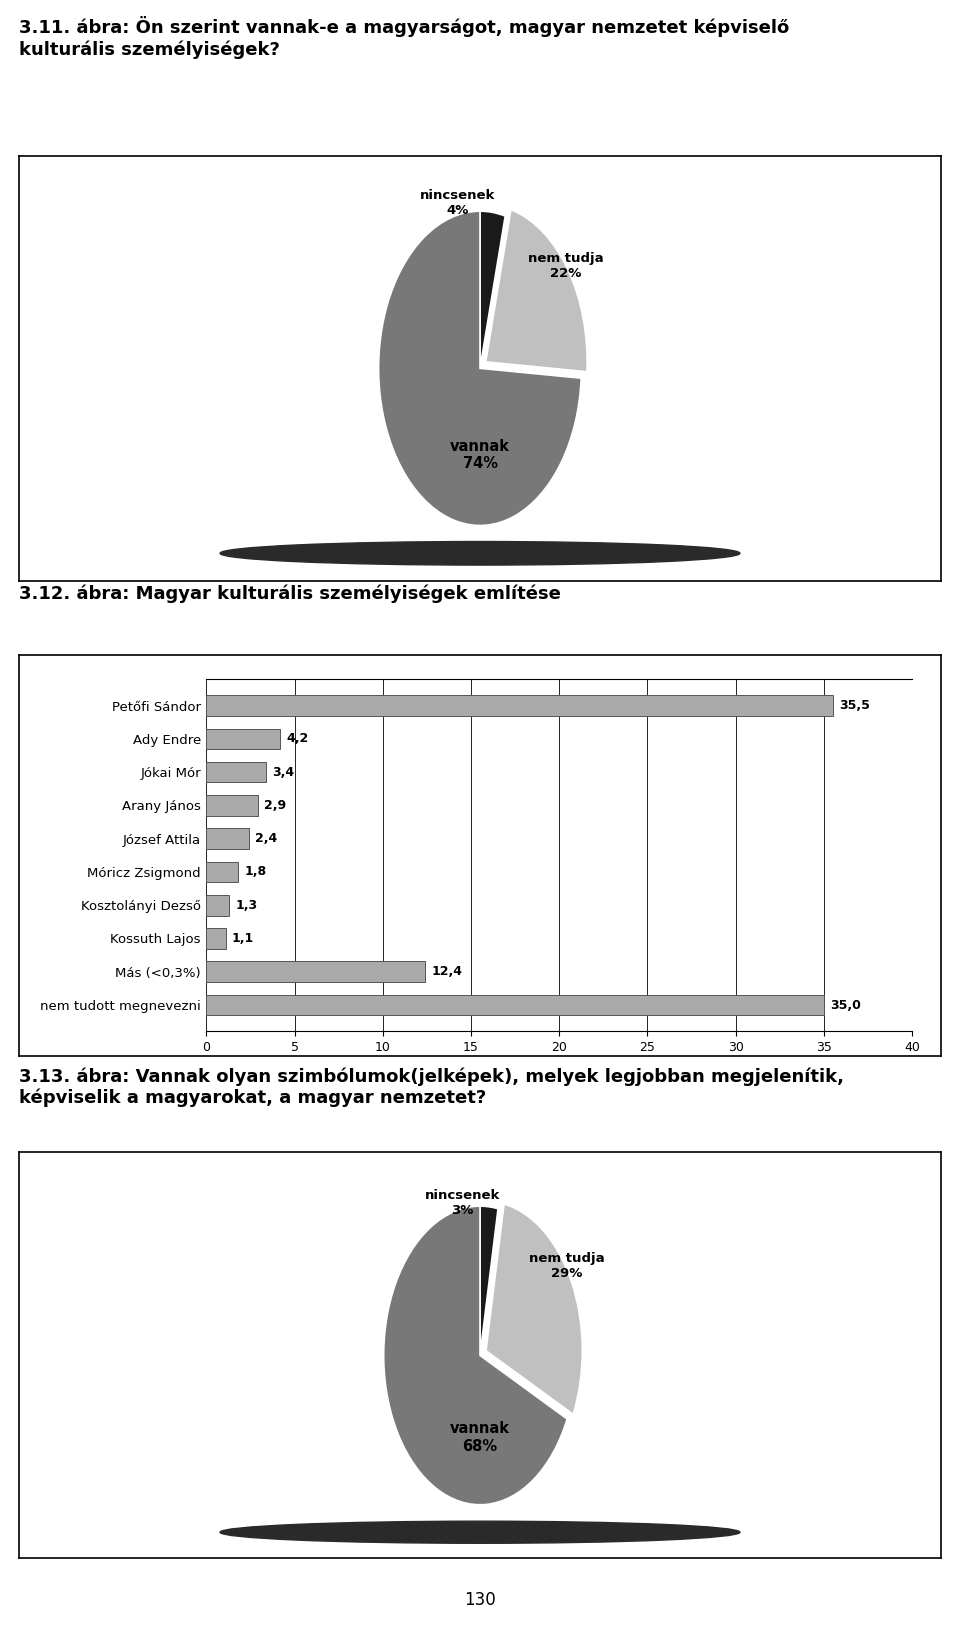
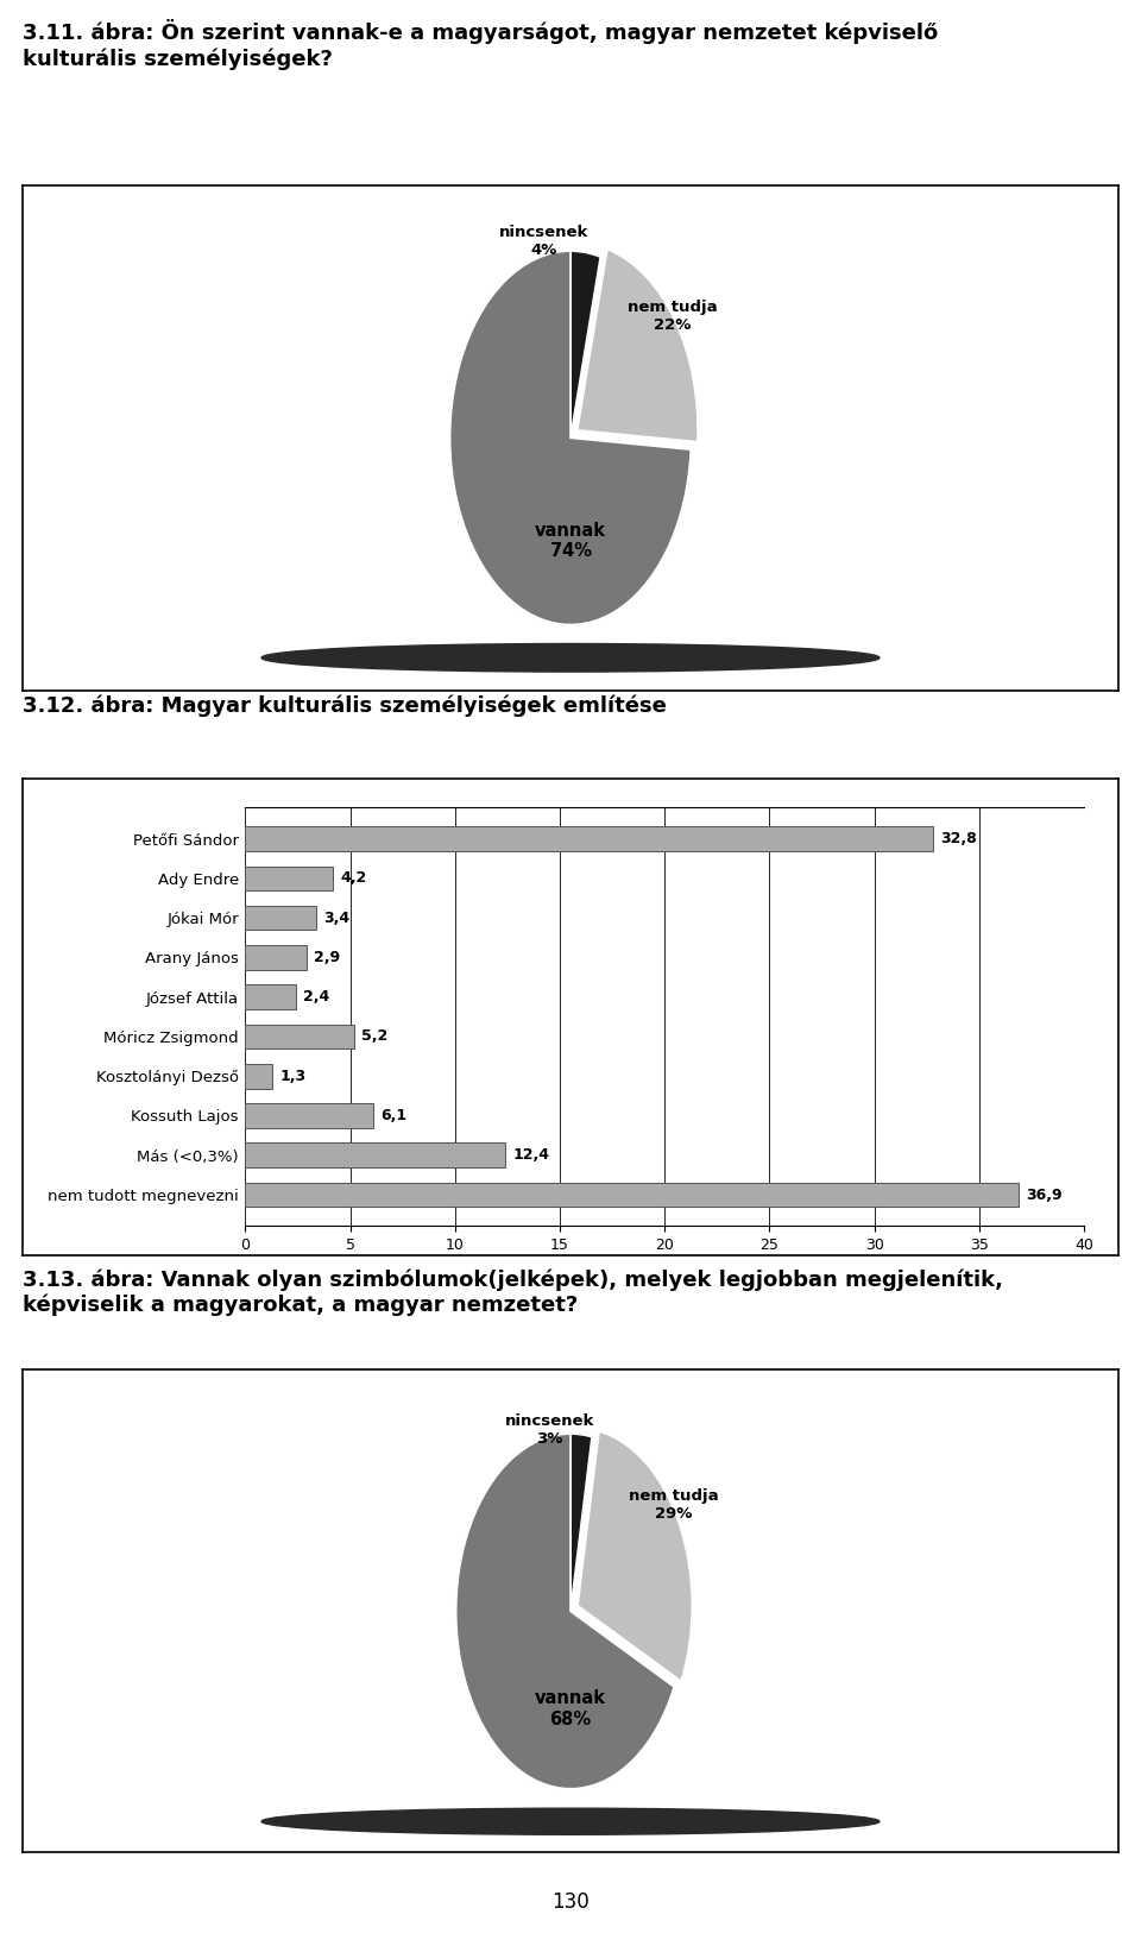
Petőfi Sándor: 35,5 -> 32,8
Móricz Zsigmond: 1,8 -> 5,2
Kossuth Lajos: 1,1 -> 6,1
nem tudott megnevezni: 35,0 -> 36,9
